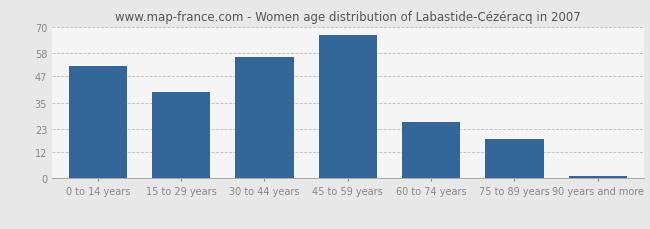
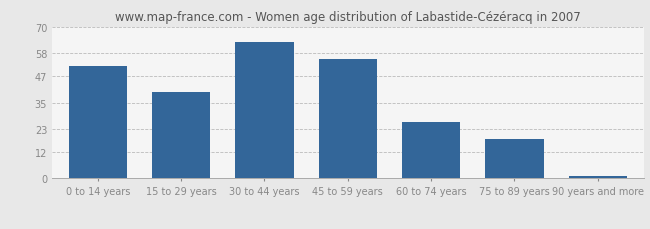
30 to 44 years: 56 -> 63
45 to 59 years: 66 -> 55
